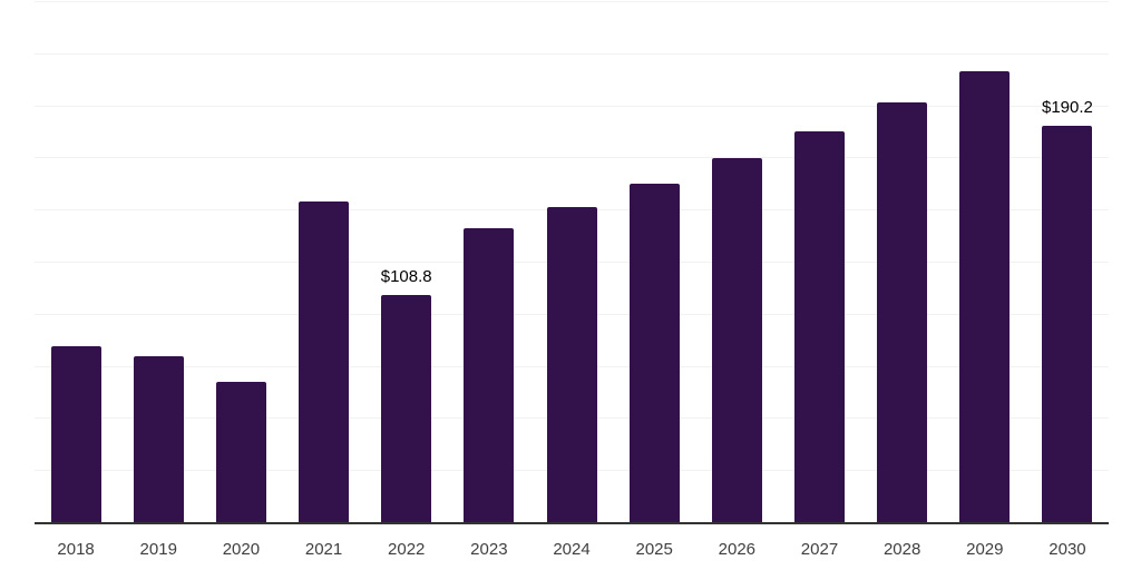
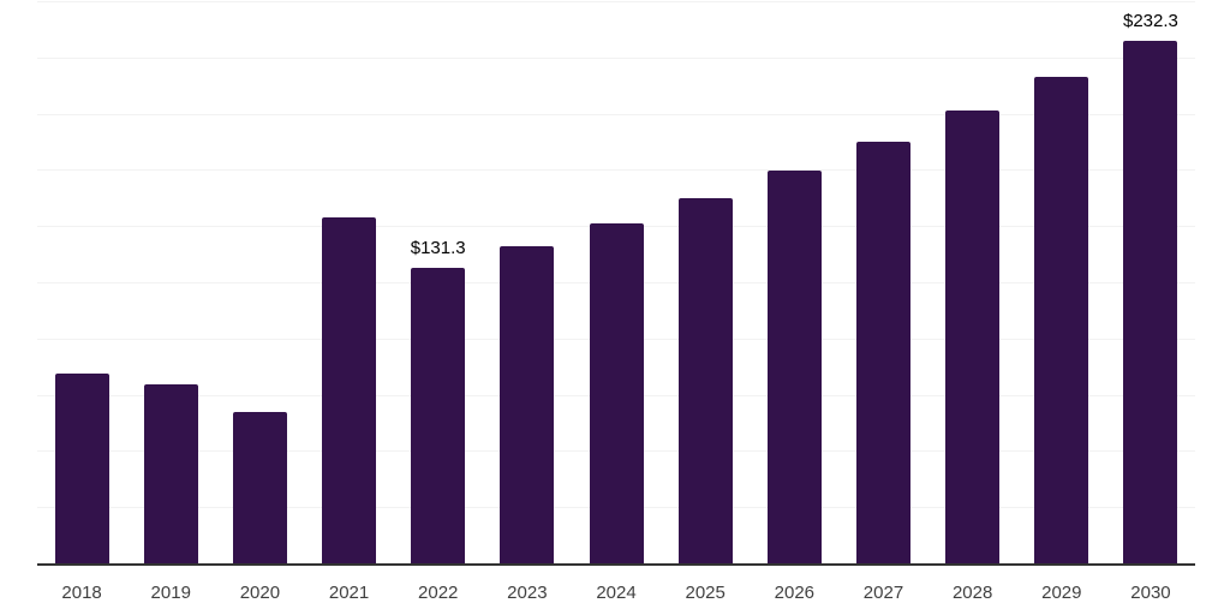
2022: $108.8 -> $131.3
2030: $190.2 -> $232.3
